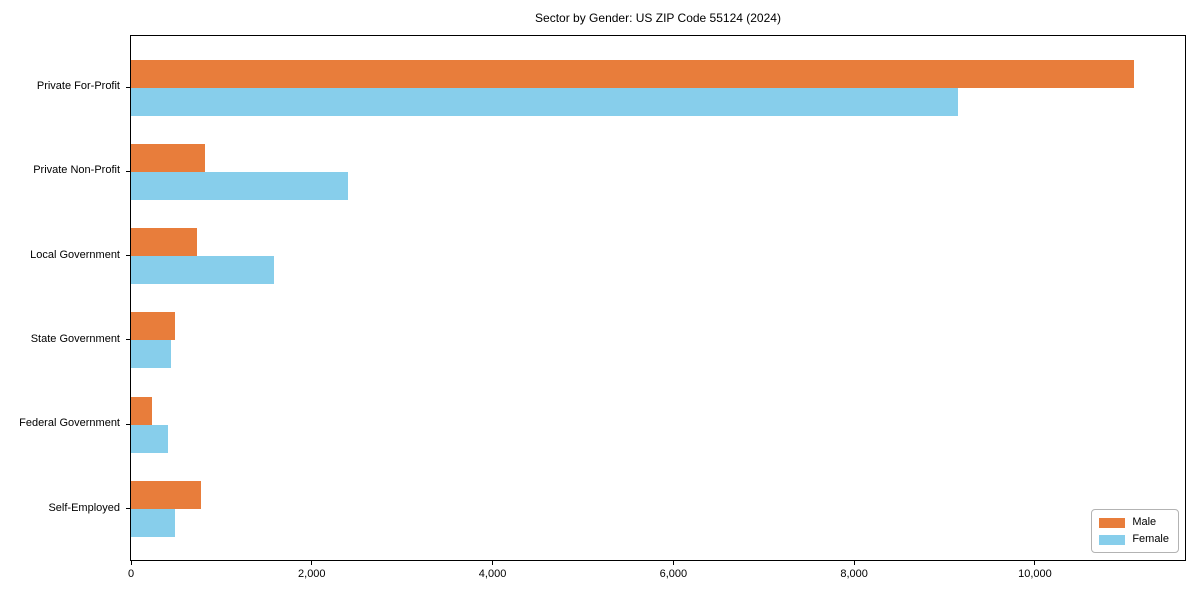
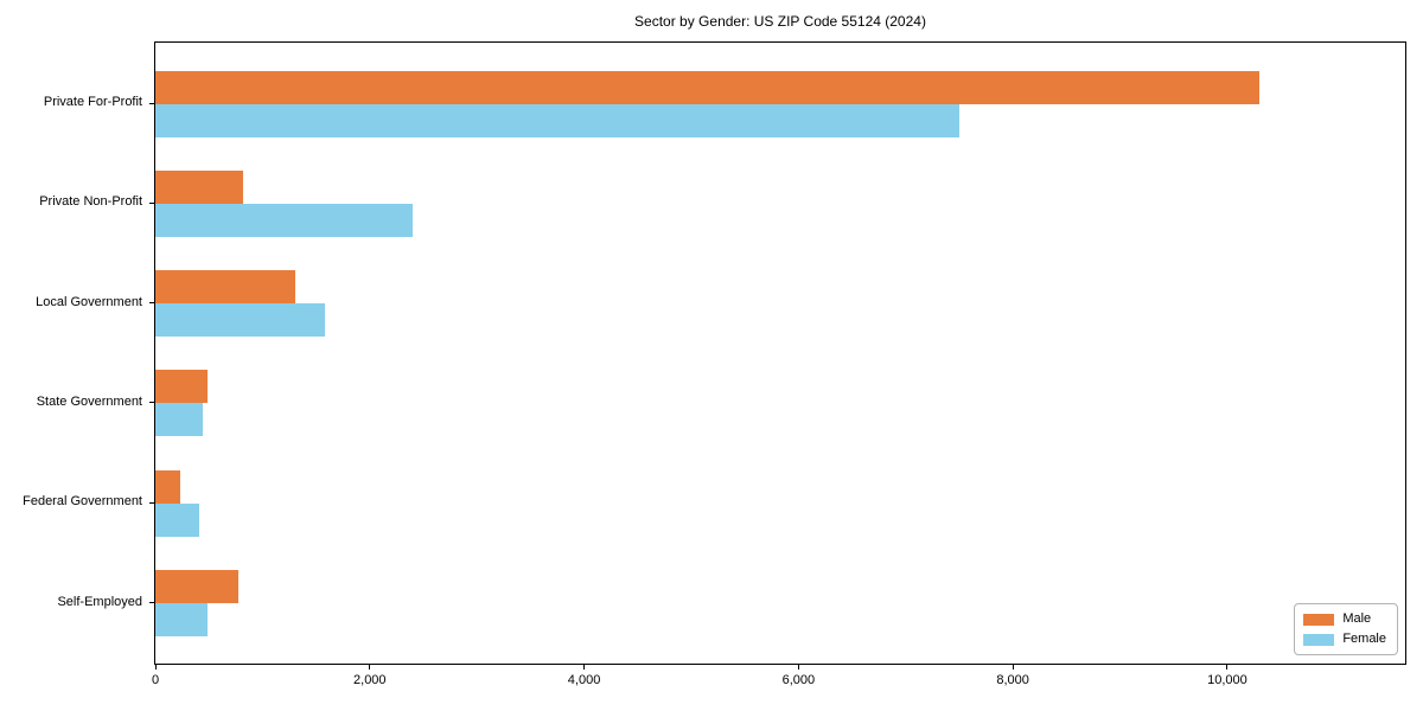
Male/Private For-Profit: 11100 -> 10300
Female/Private For-Profit: 9200 -> 7500
Male/Local Government: 700 -> 1300
